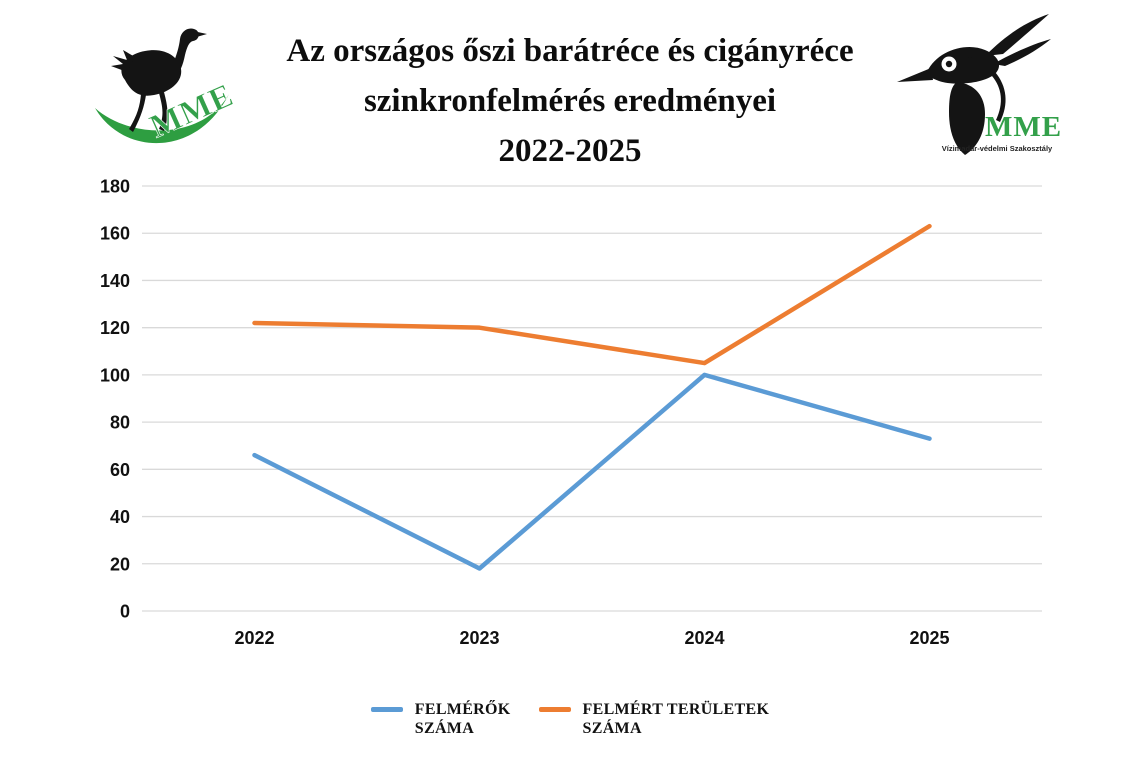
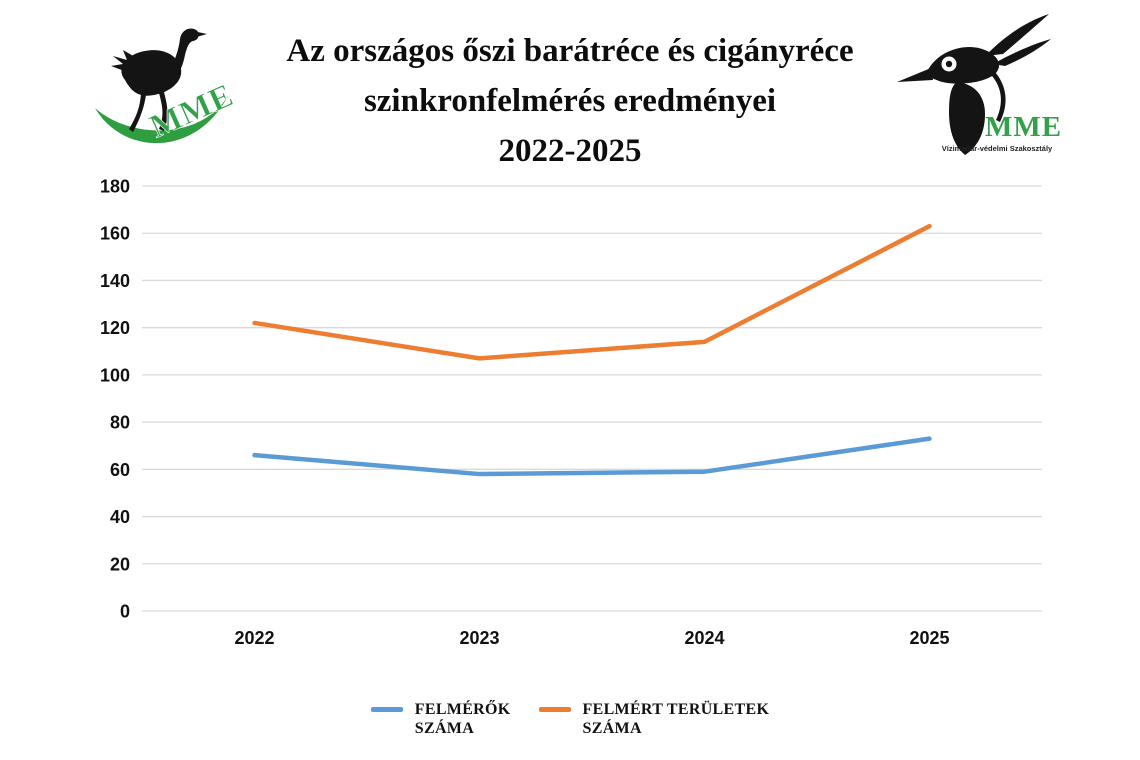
FELMÉRŐK SZÁMA/2023: 18 -> 58
FELMÉRT TERÜLETEK SZÁMA/2023: 120 -> 107
FELMÉRŐK SZÁMA/2024: 100 -> 59
FELMÉRT TERÜLETEK SZÁMA/2024: 105 -> 114
